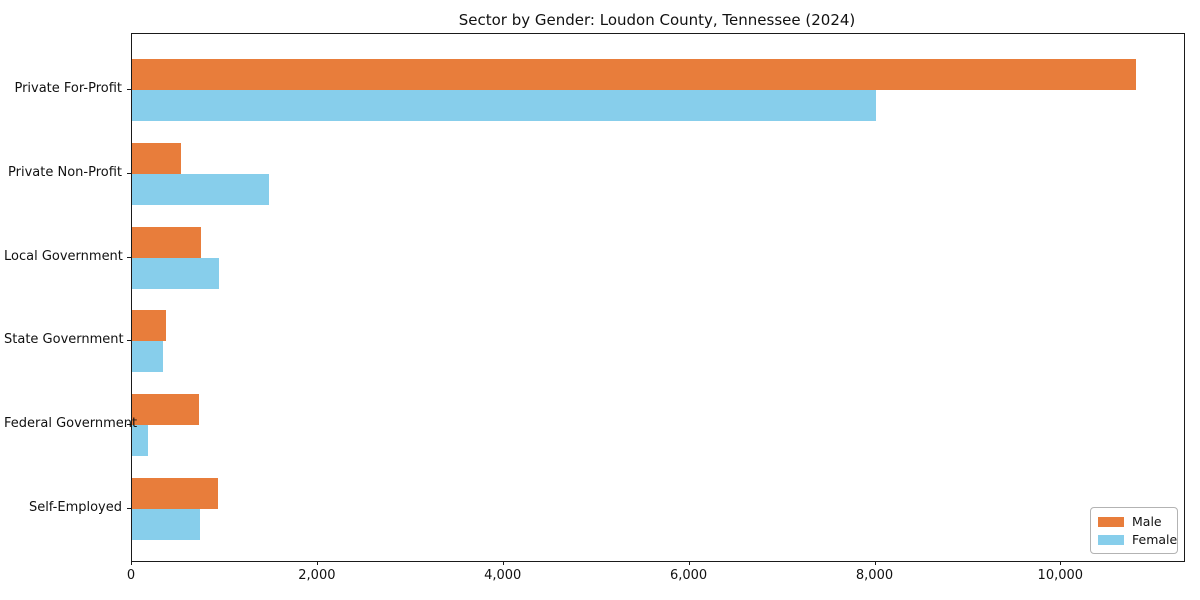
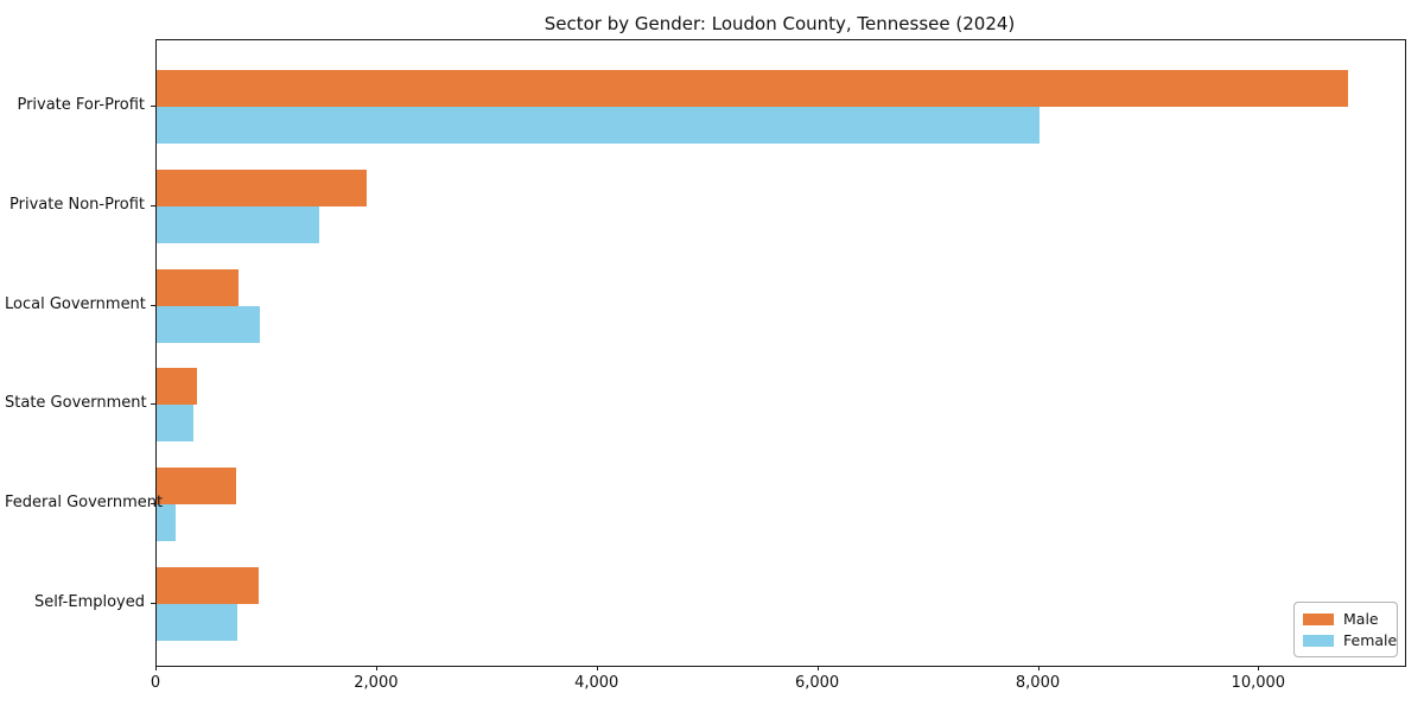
Male/Private Non-Profit: 500 -> 1900
